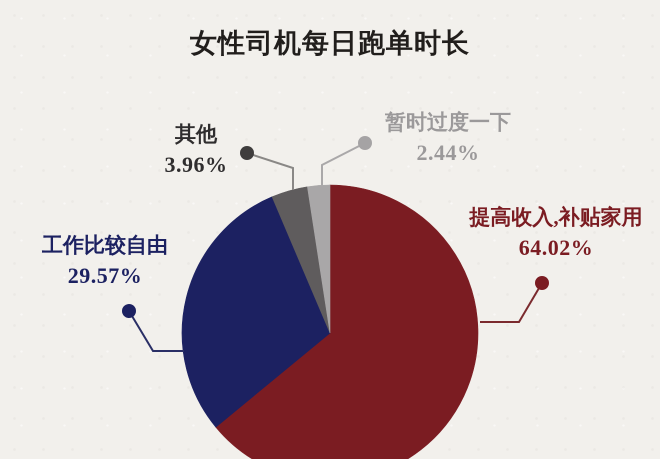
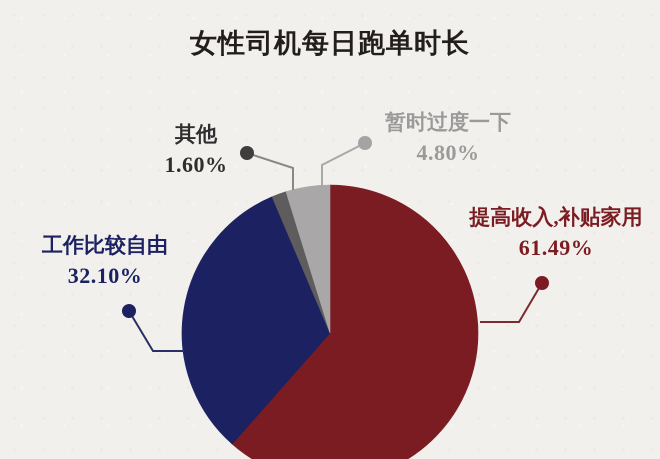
提高收入,补贴家用: 64.02% -> 61.49%
工作比较自由: 29.57% -> 32.10%
其他: 3.96% -> 1.60%
暂时过度一下: 2.44% -> 4.80%
